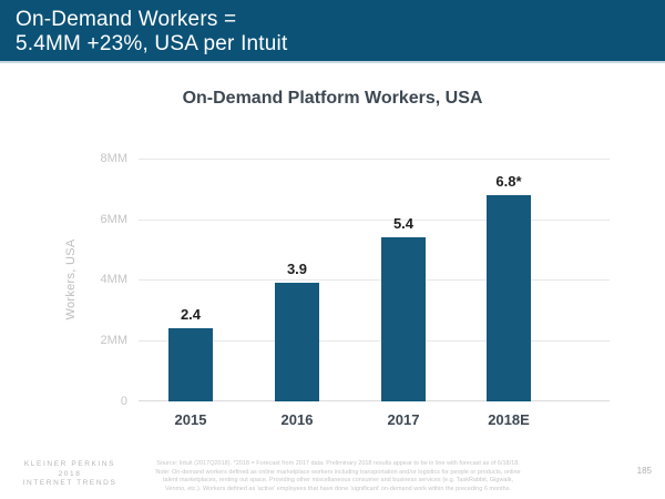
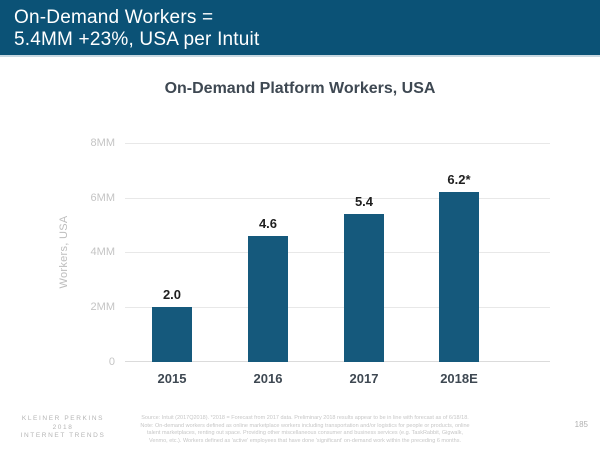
2015: 2.4 -> 2.0
2016: 3.9 -> 4.6
2018E: 6.8 -> 6.2
